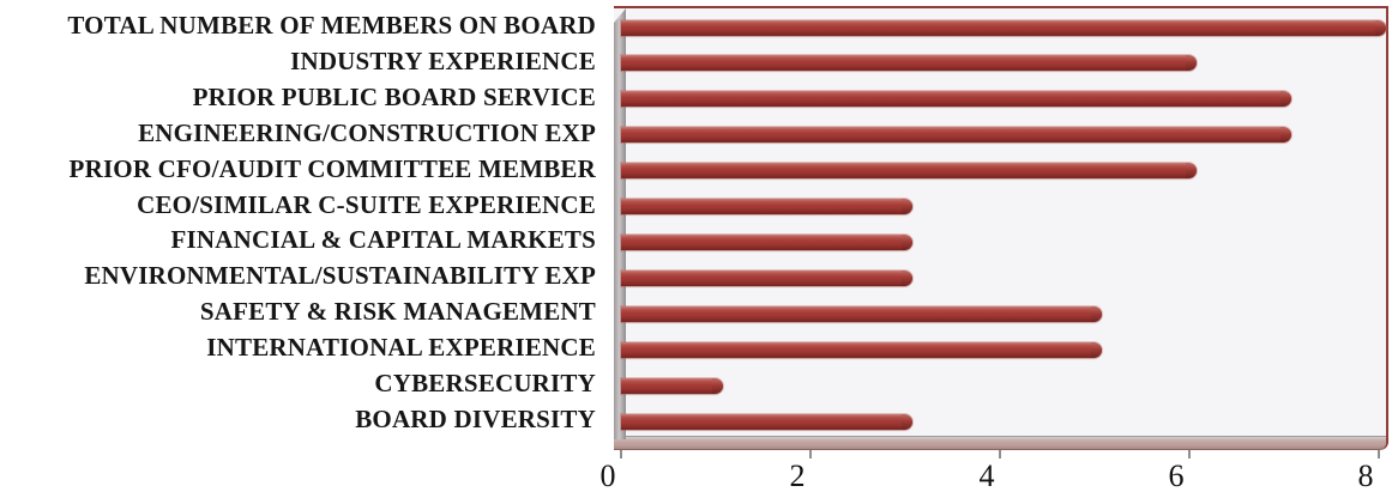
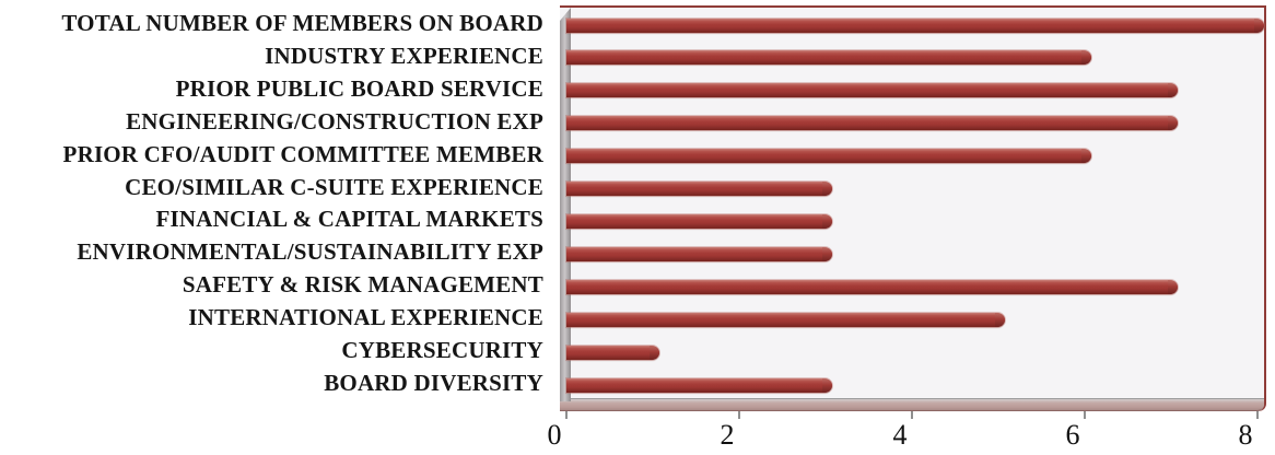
SAFETY & RISK MANAGEMENT: 5 -> 7
